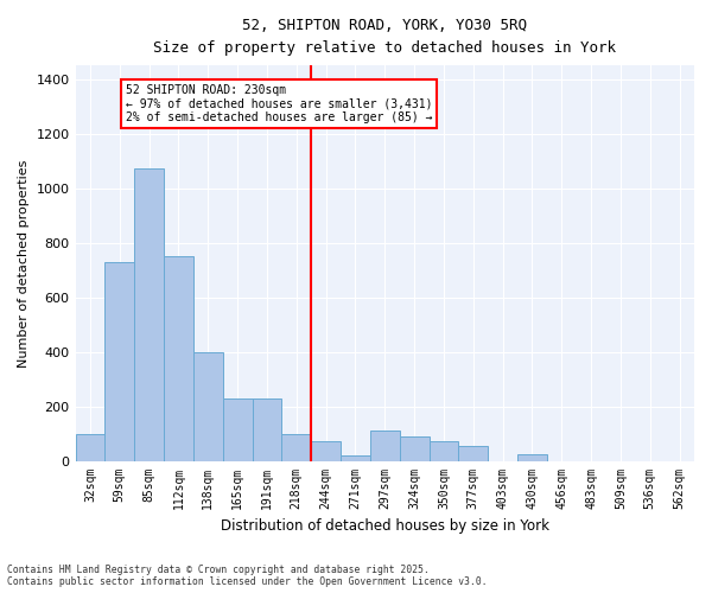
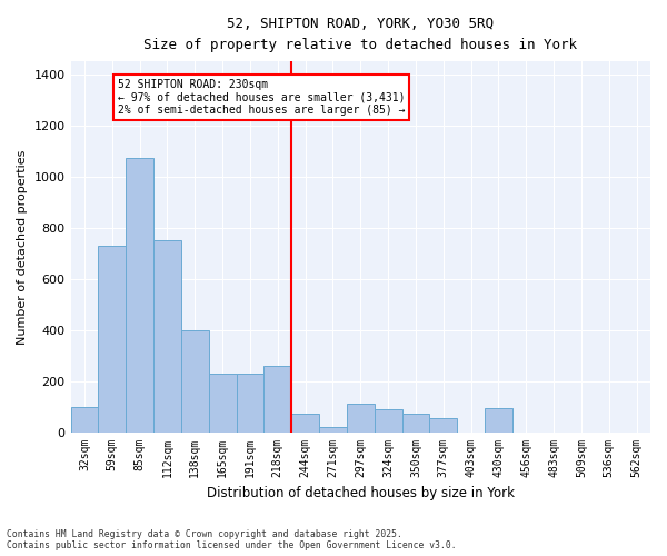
218sqm: 100 -> 260
430sqm: 25 -> 95
